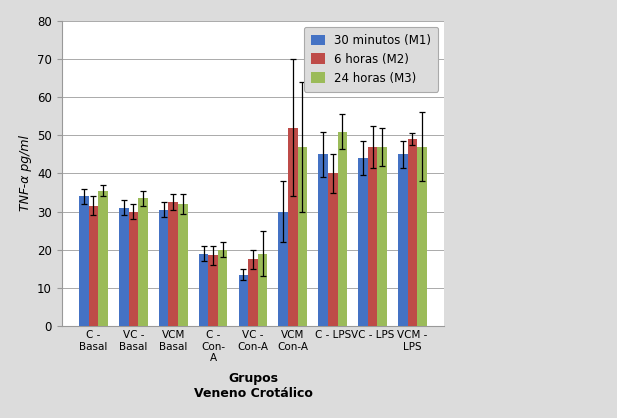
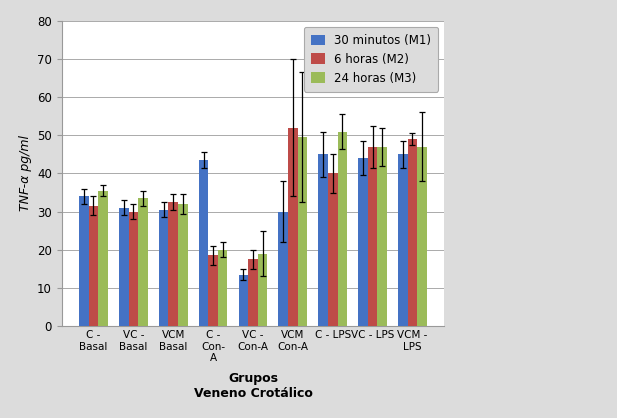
30 minutos (M1)/C - Con- A: 19.0 -> 43.5
24 horas (M3)/VCM Con-A: 47.0 -> 49.5
